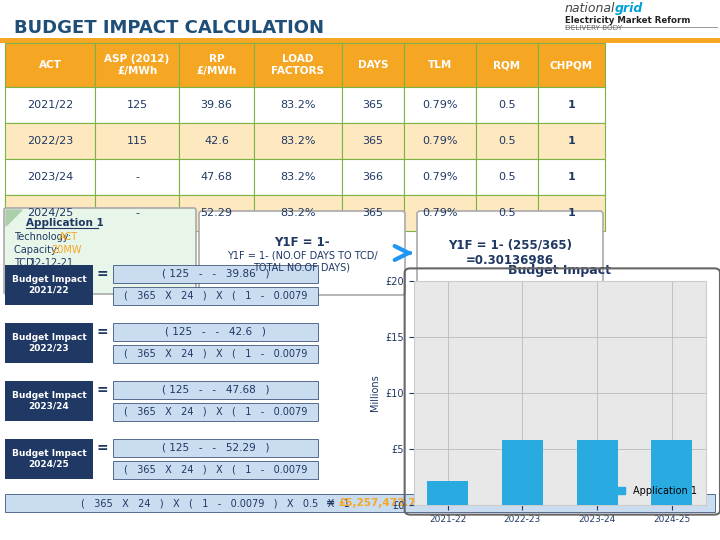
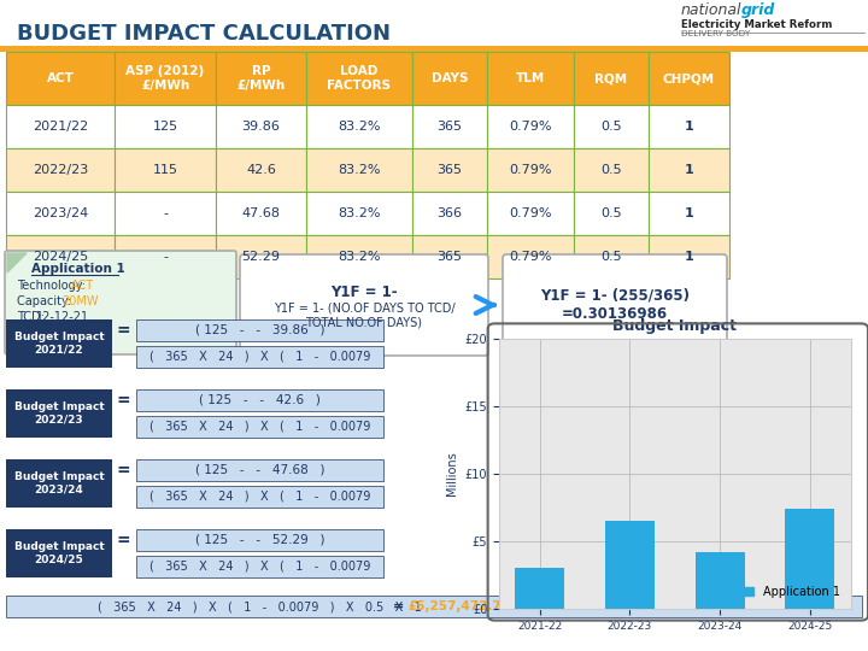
2021-22: £2.1 -> £3.0
2022-23: £5.8 -> £6.5
2023-24: £5.8 -> £4.2
2024-25: £5.8 -> £7.4
